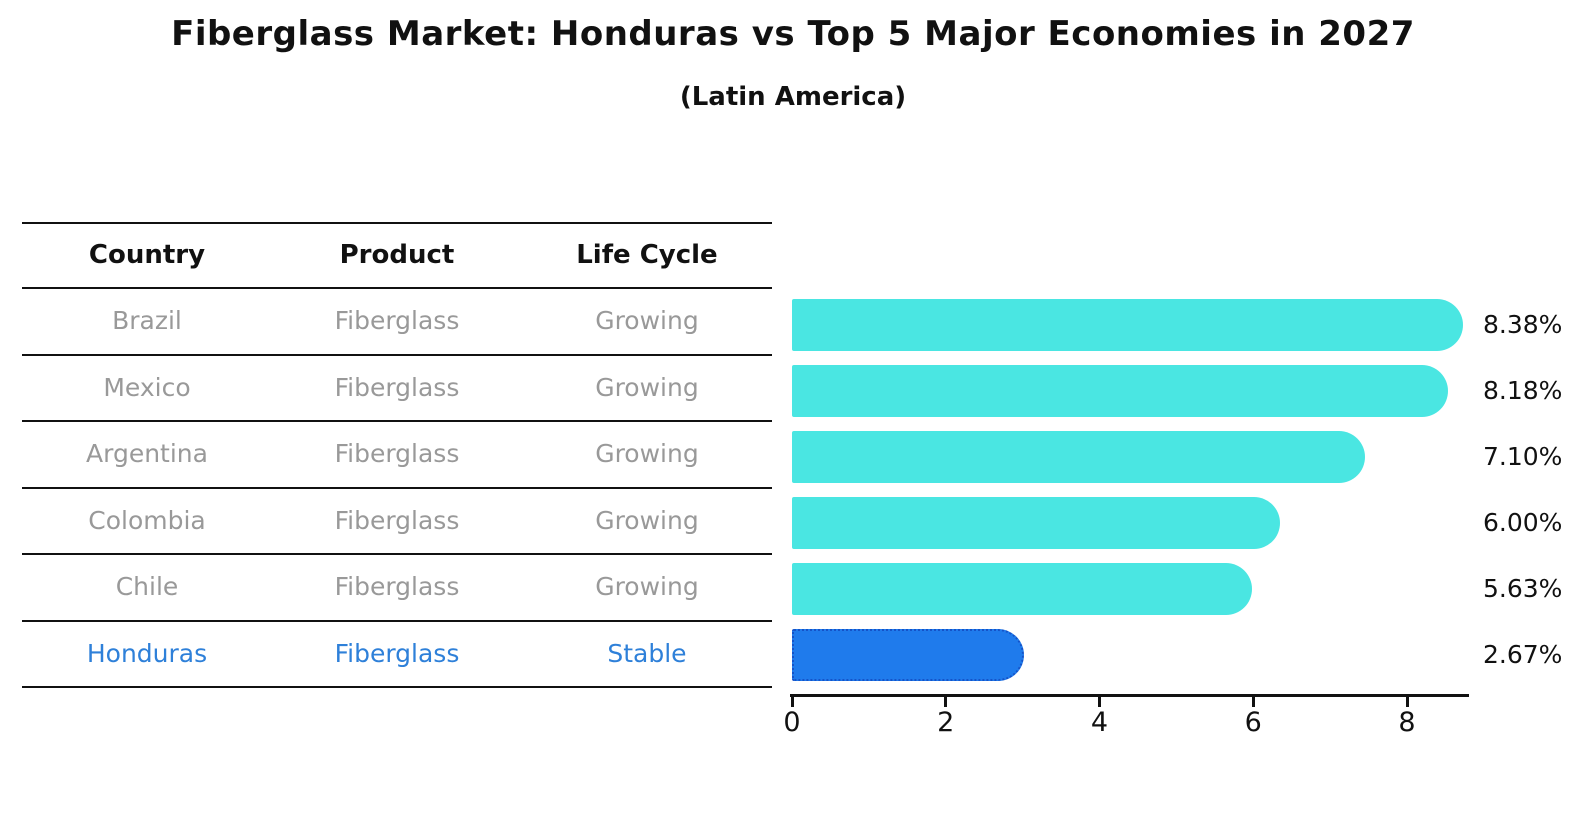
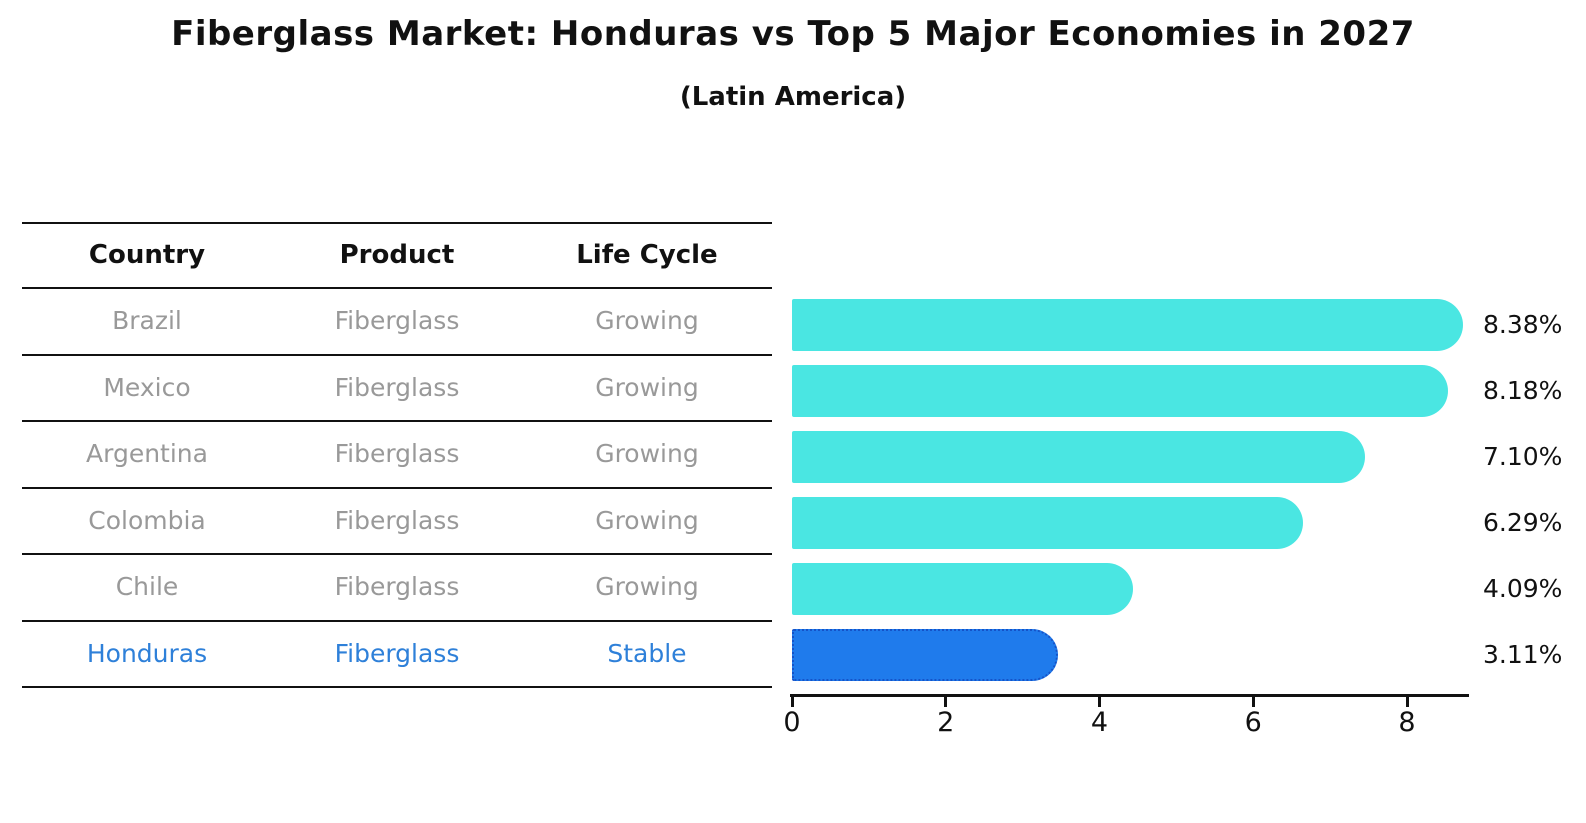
Colombia: 6.00% -> 6.29%
Chile: 5.63% -> 4.09%
Honduras: 2.67% -> 3.11%
